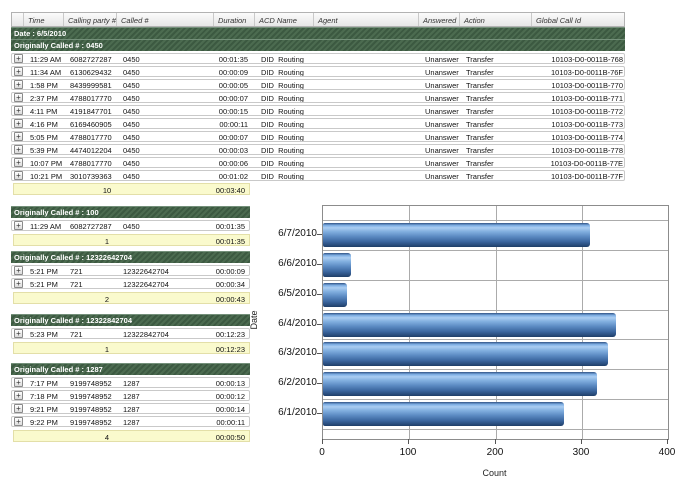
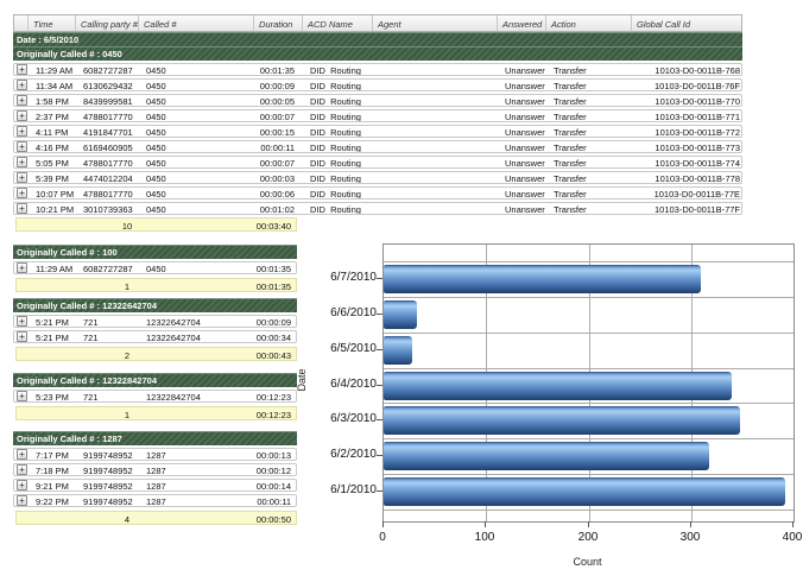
6/3/2010: 330 -> 350
6/1/2010: 280 -> 390
